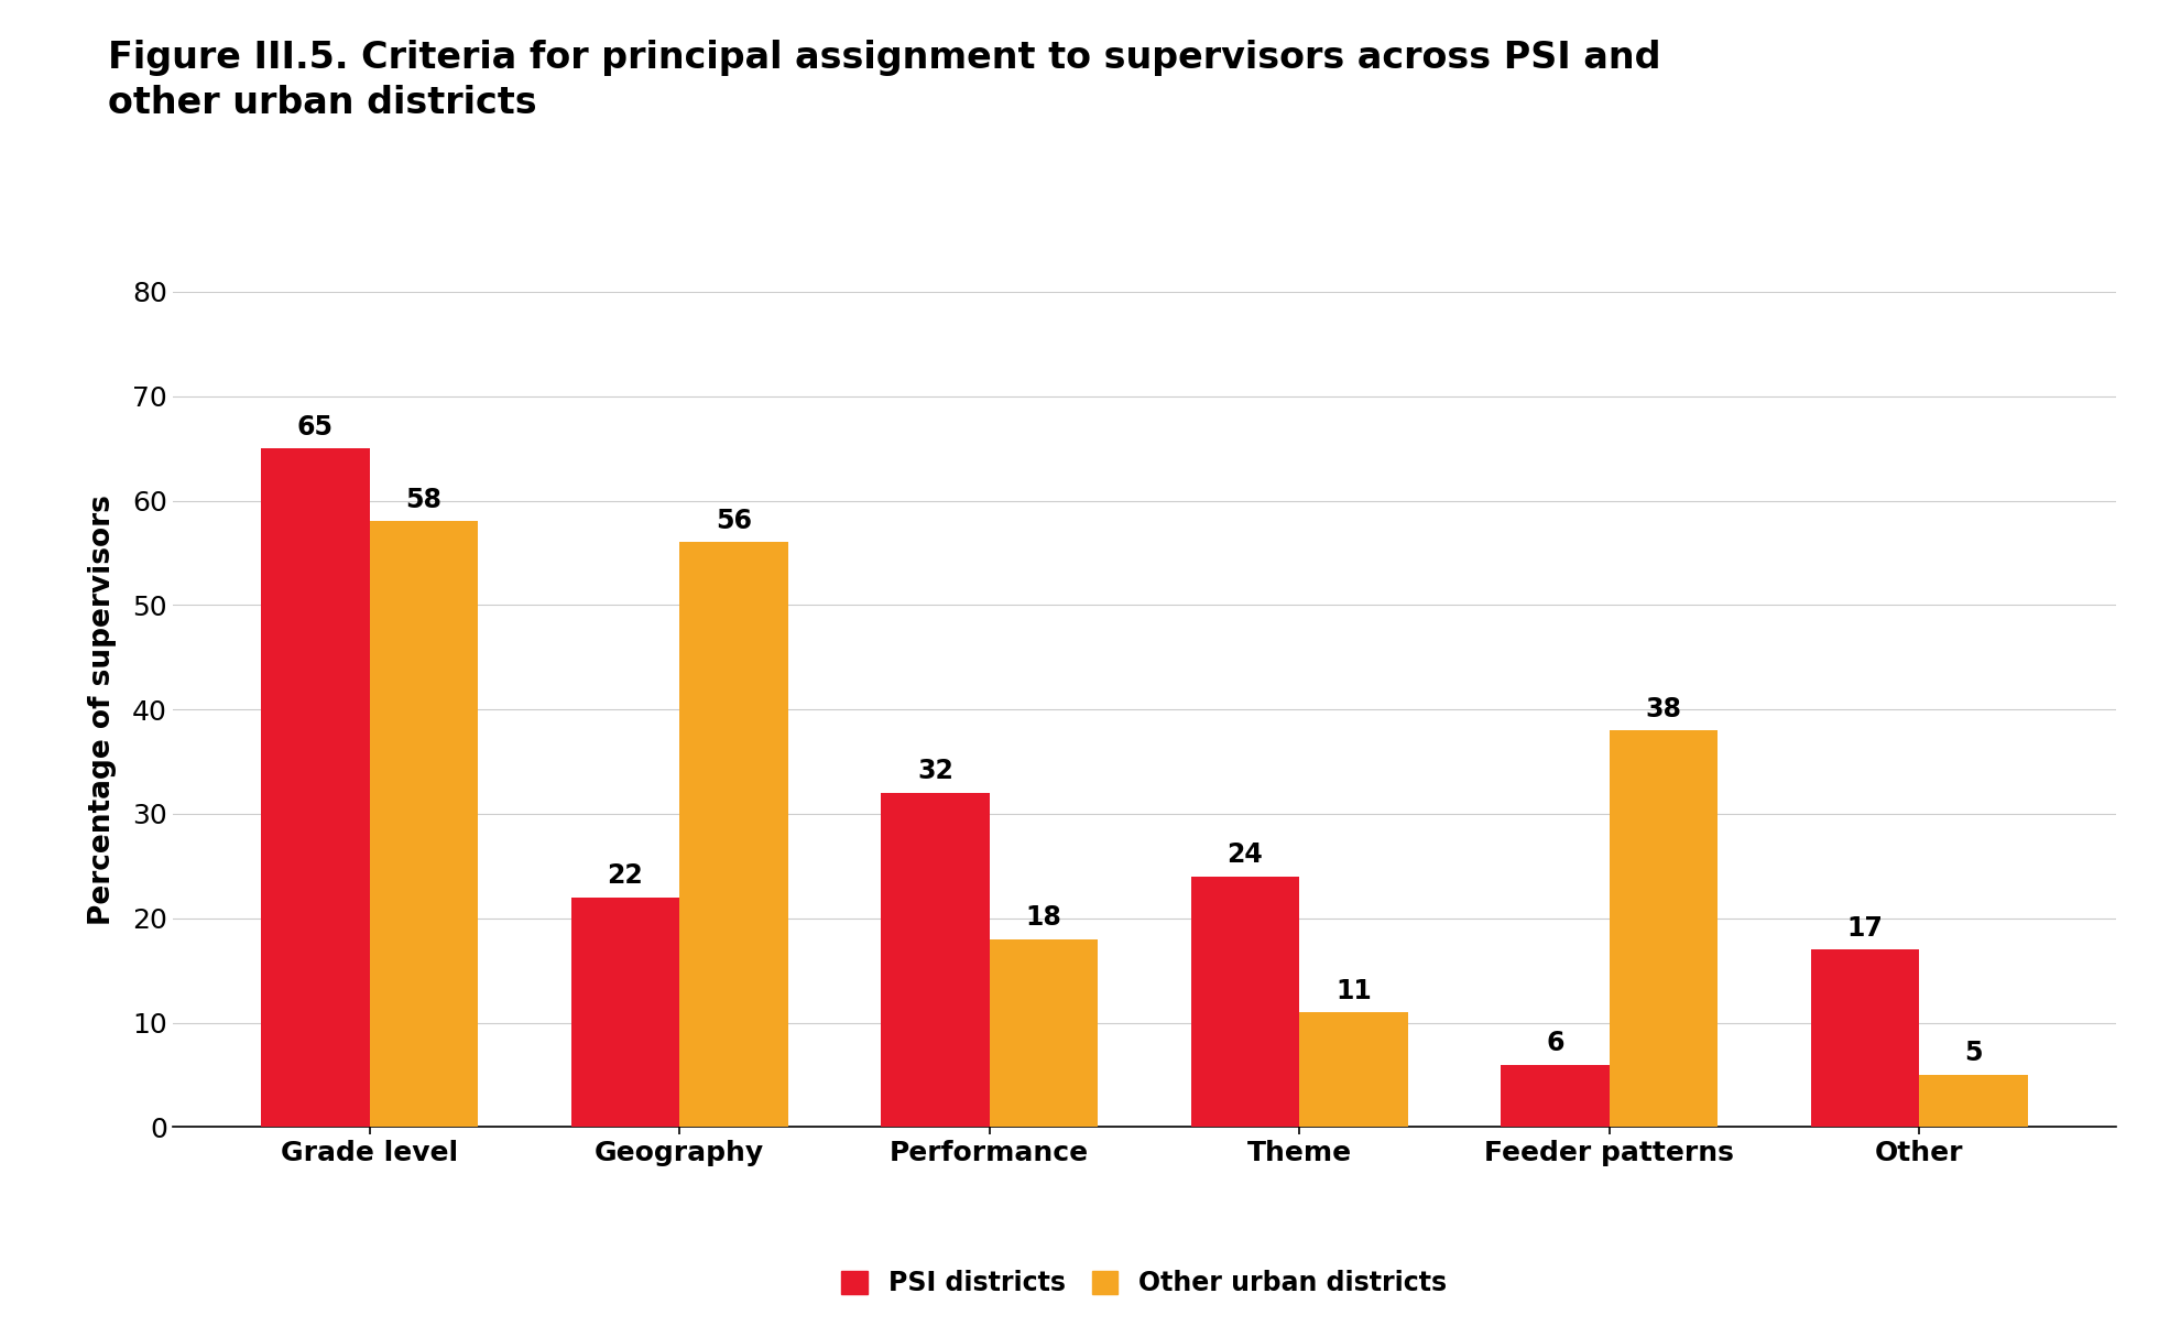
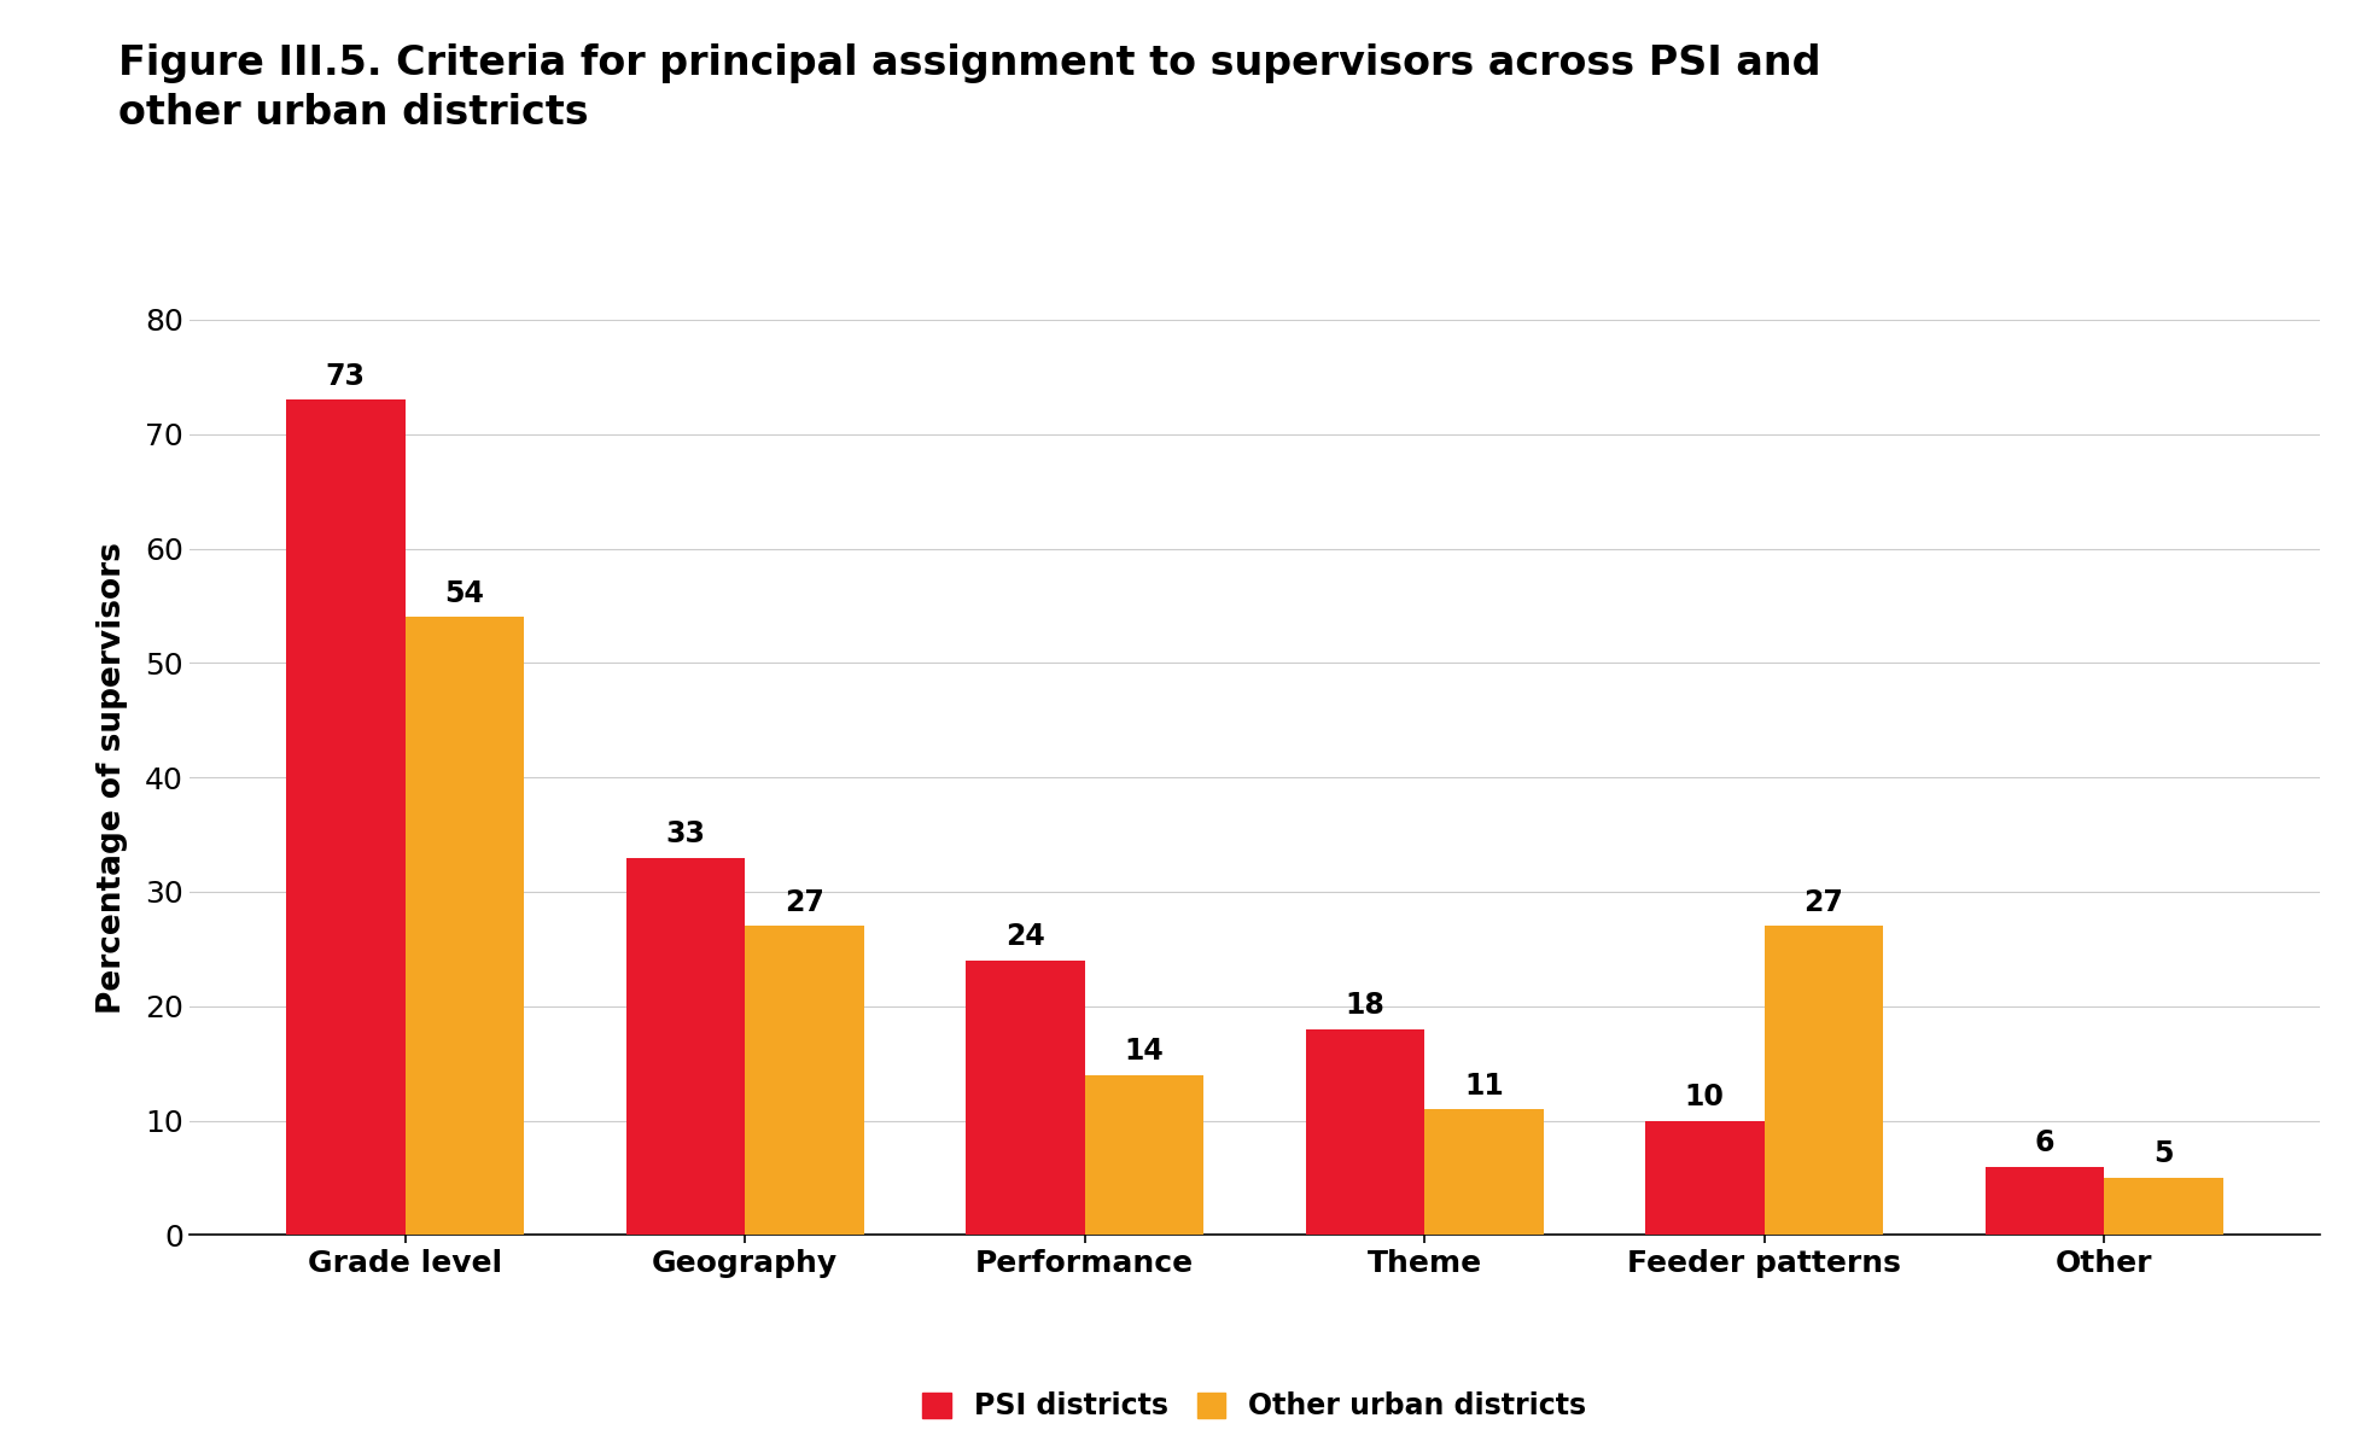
PSI districts/Grade level: 65 -> 73
Other urban districts/Grade level: 58 -> 54
PSI districts/Geography: 22 -> 33
Other urban districts/Geography: 56 -> 27
PSI districts/Performance: 32 -> 24
Other urban districts/Performance: 18 -> 14
PSI districts/Theme: 24 -> 18
PSI districts/Feeder patterns: 6 -> 10
Other urban districts/Feeder patterns: 38 -> 27
PSI districts/Other: 17 -> 6
